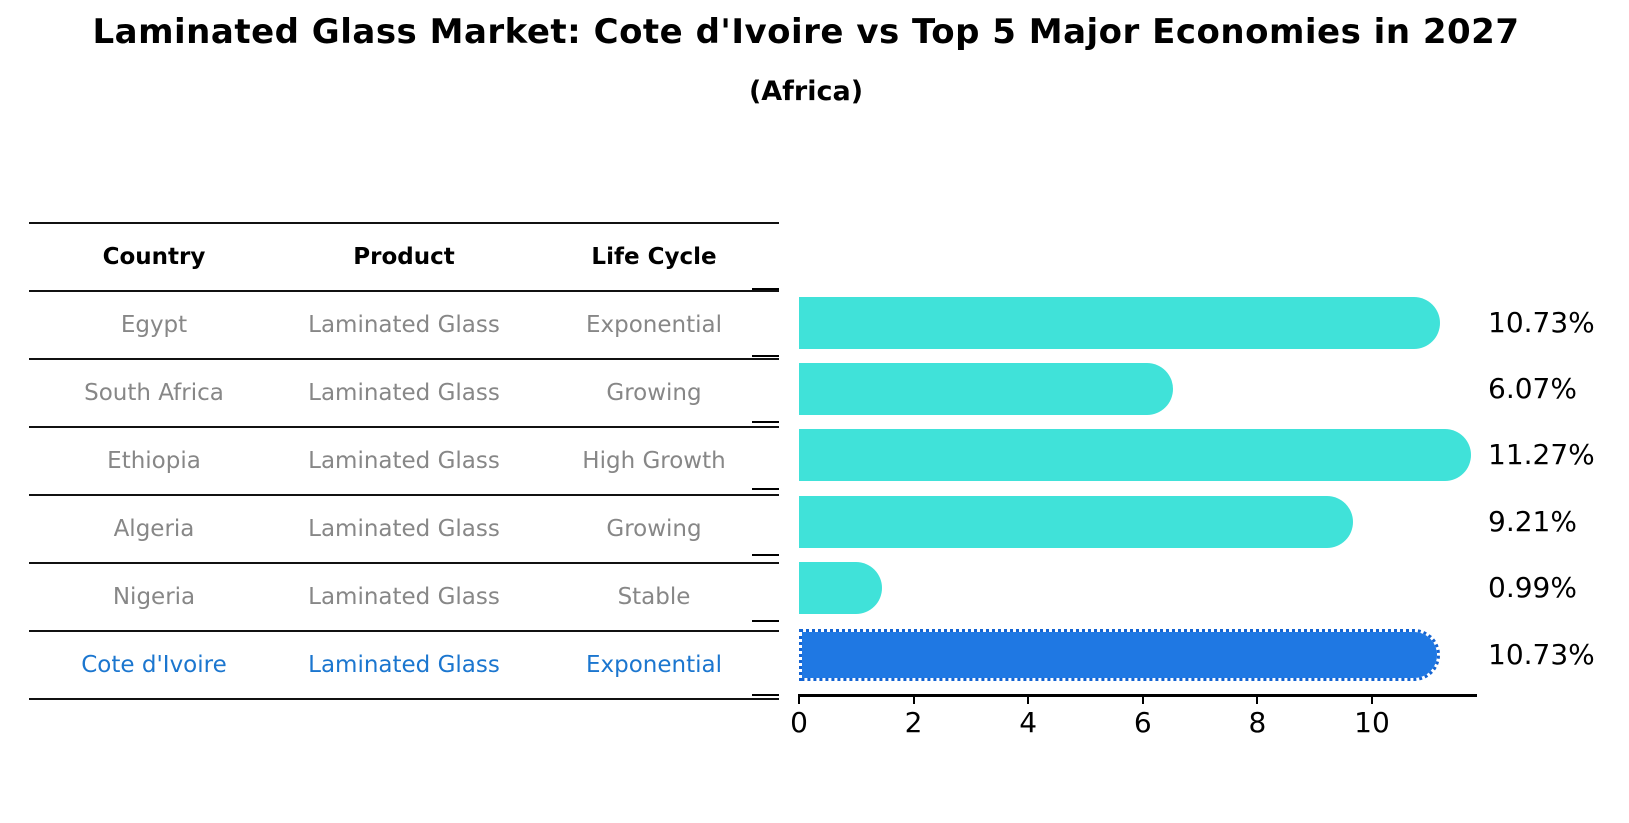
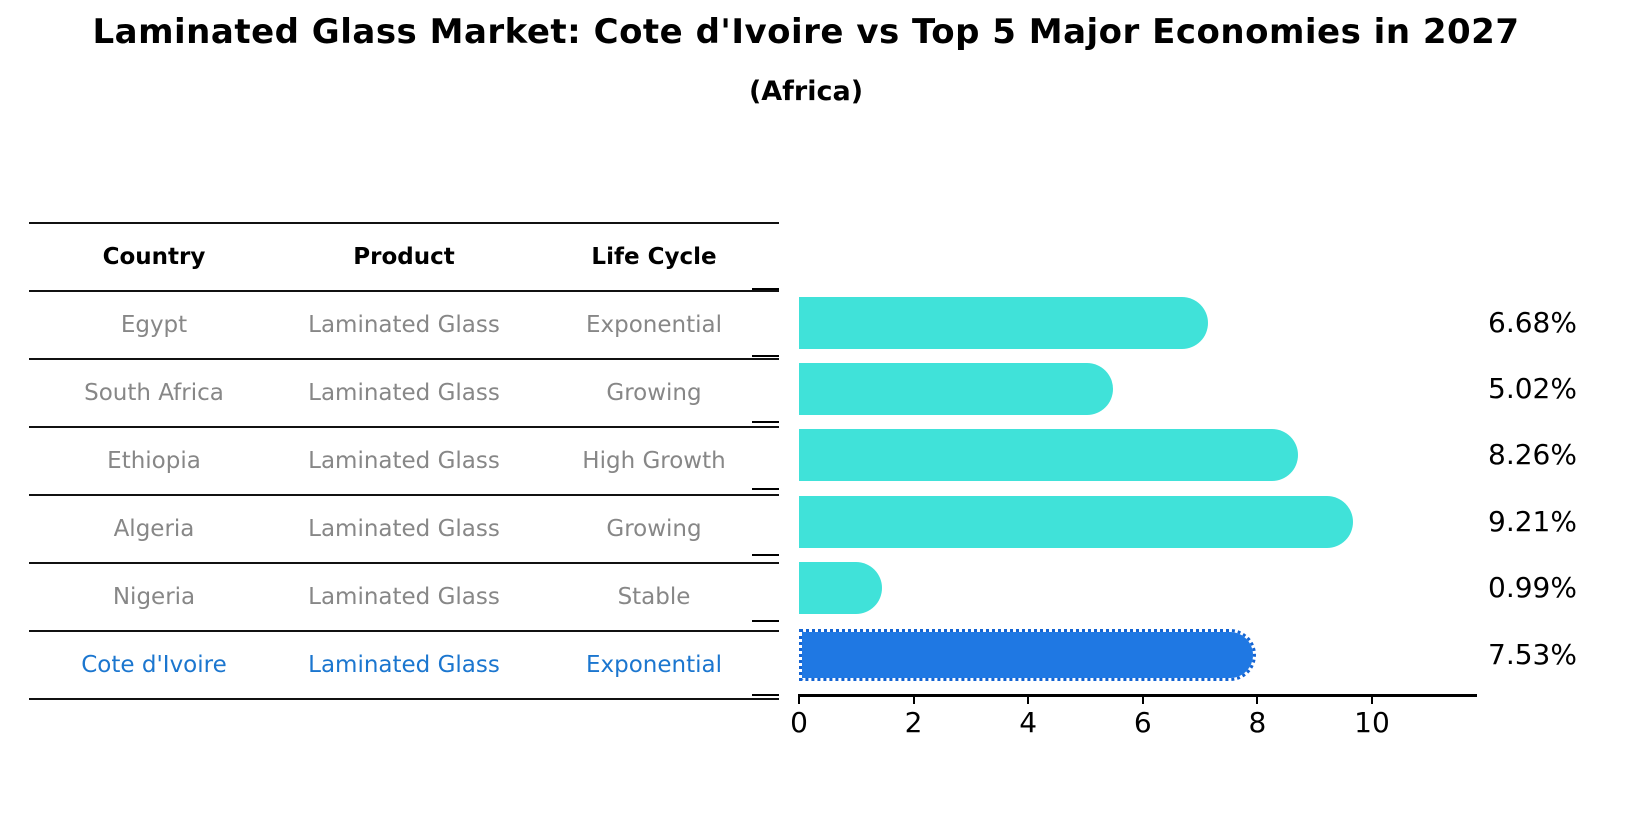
Egypt: 10.73% -> 6.68%
South Africa: 6.07% -> 5.02%
Ethiopia: 11.27% -> 8.26%
Cote d'Ivoire: 10.73% -> 7.53%
